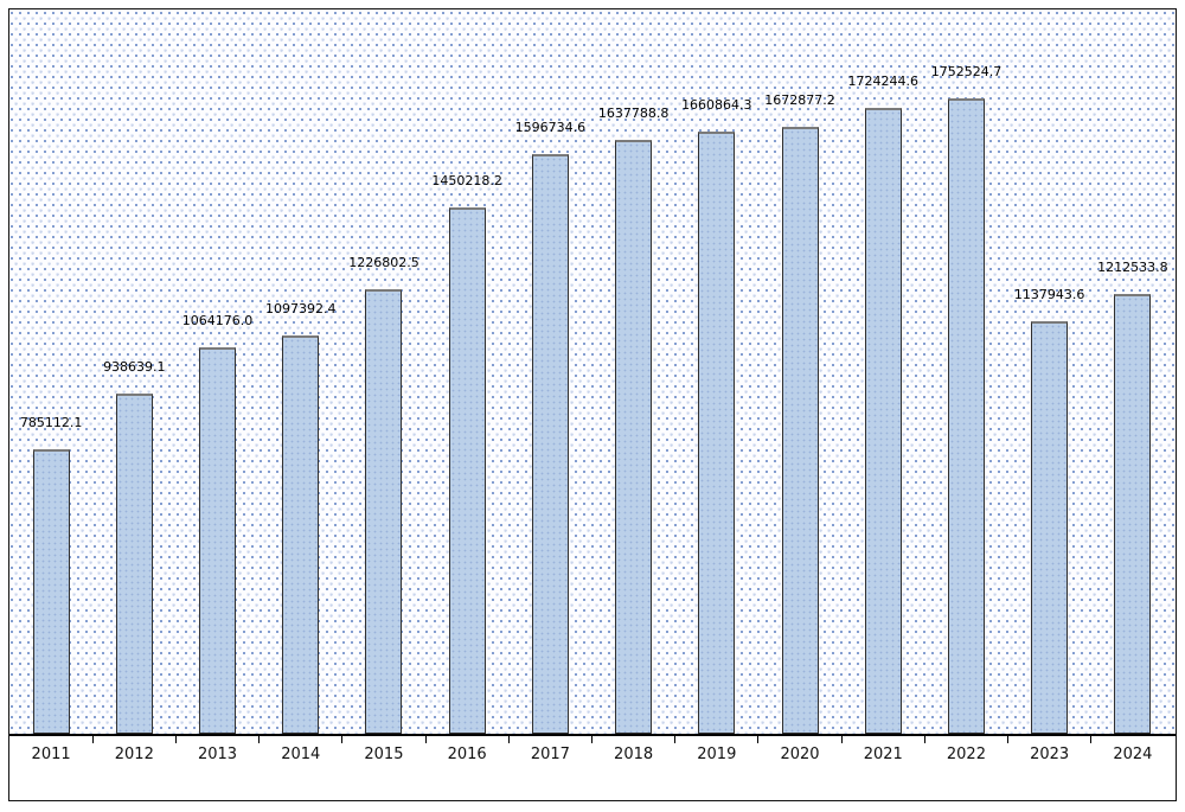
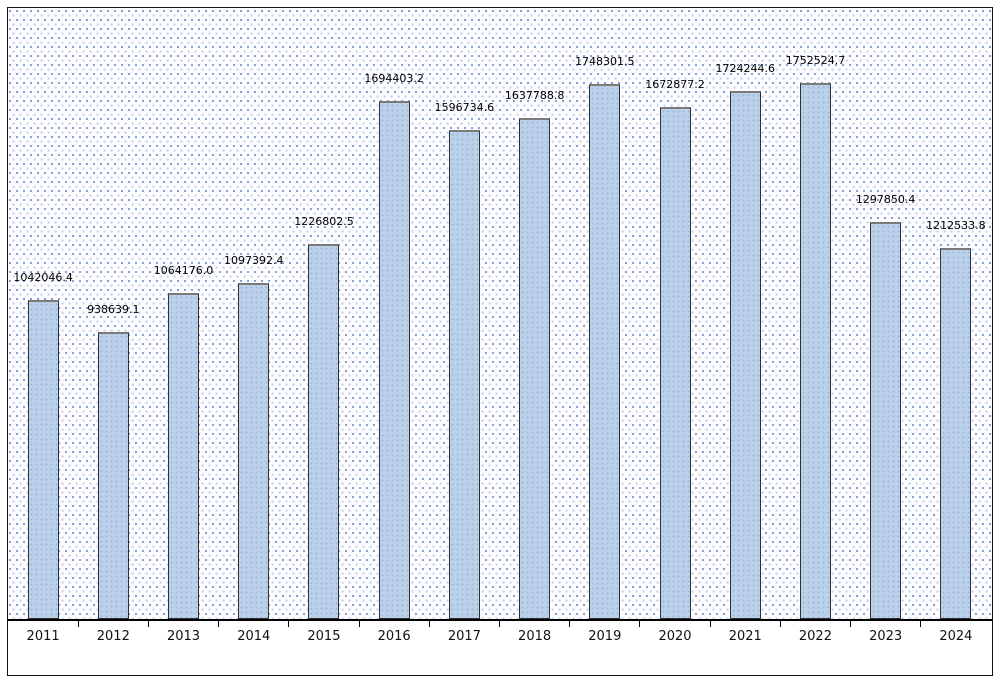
2011: 785112.1 -> 1042046.4
2016: 1450218.2 -> 1694403.2
2019: 1660864.3 -> 1748301.5
2023: 1137943.6 -> 1297850.4
